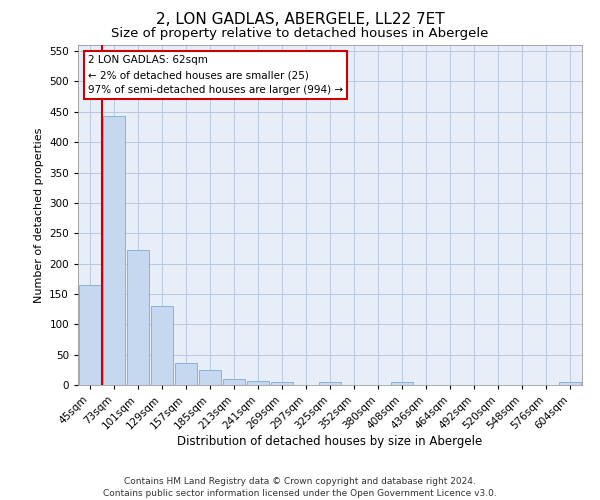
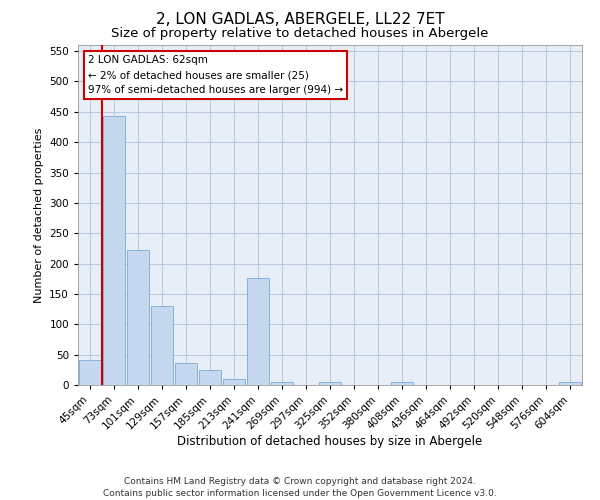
45sqm: 165 -> 42
241sqm: 6 -> 176
